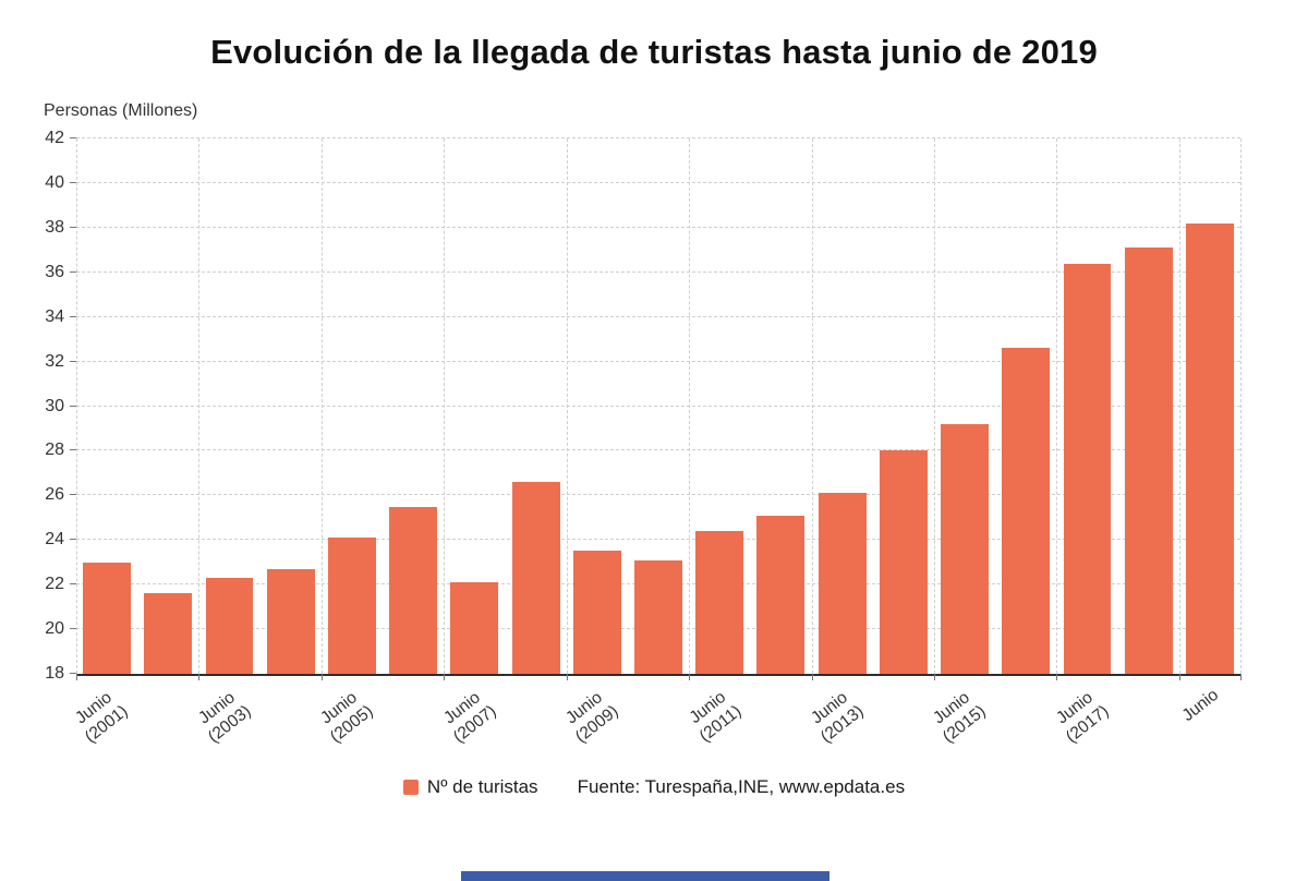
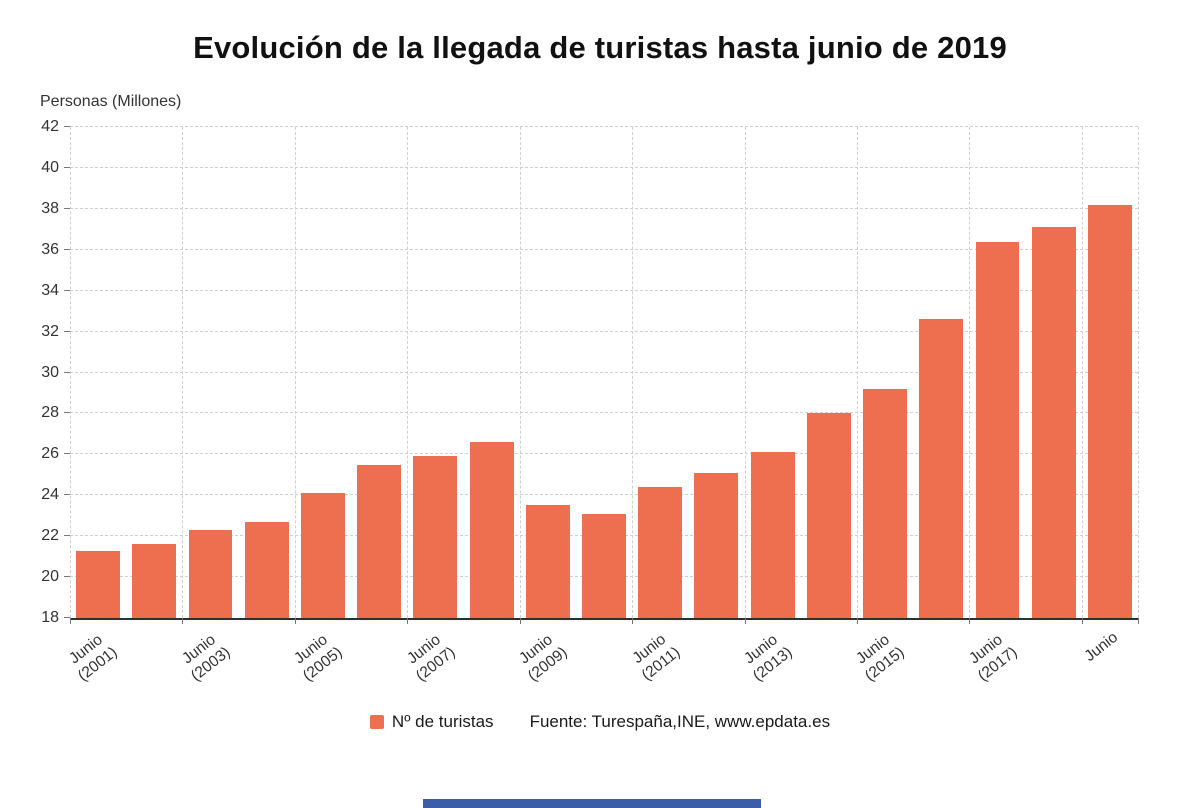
Junio (2001): 23.0 -> 21.3
Junio (2007): 22.1 -> 25.9
